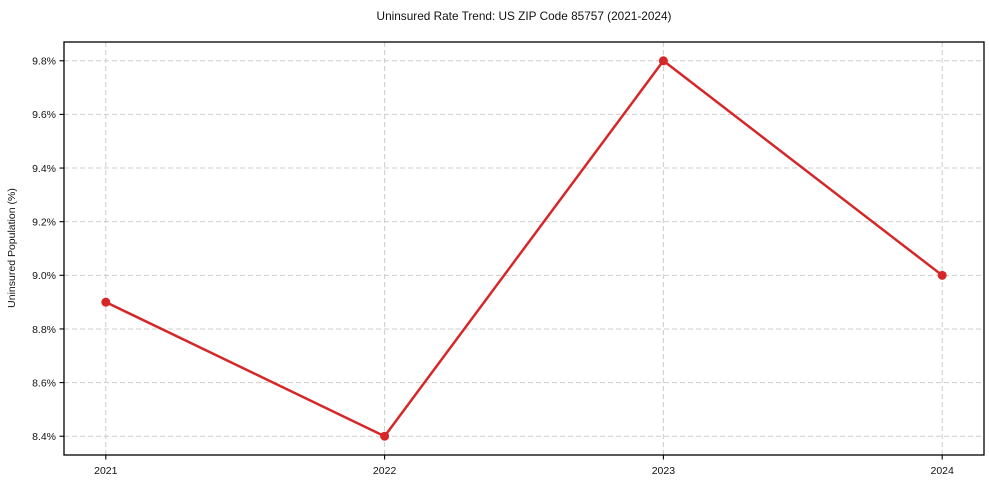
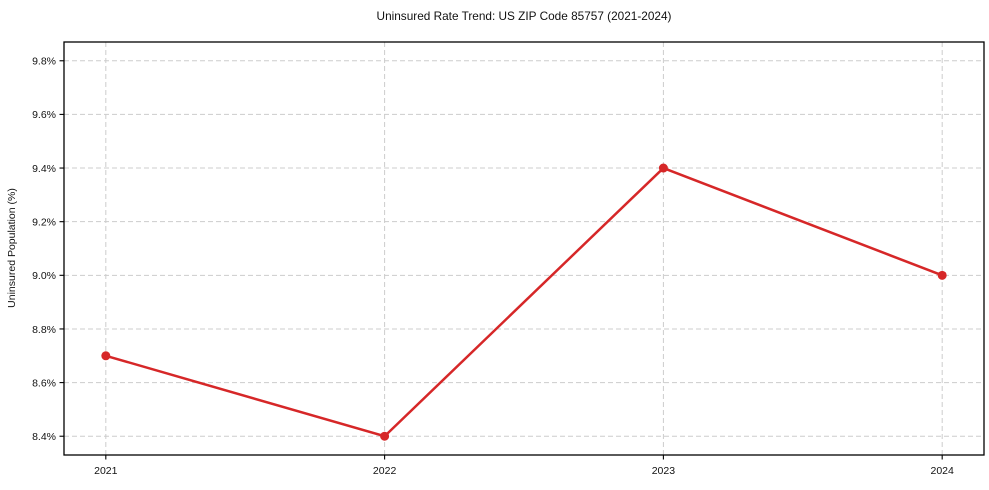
2021: 8.9% -> 8.7%
2023: 9.8% -> 9.4%
